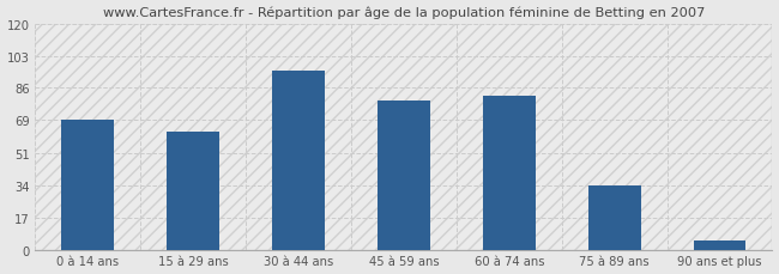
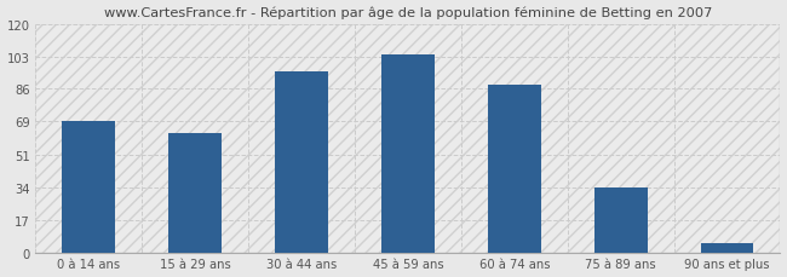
45 à 59 ans: 79 -> 104
60 à 74 ans: 82 -> 88
